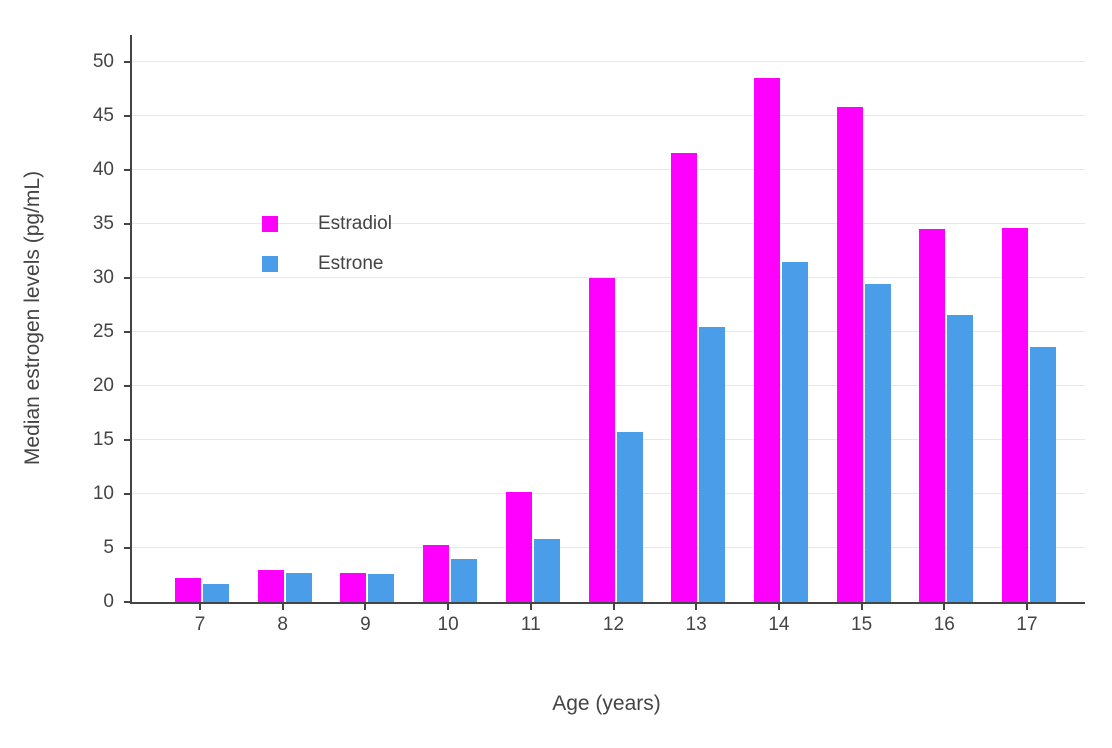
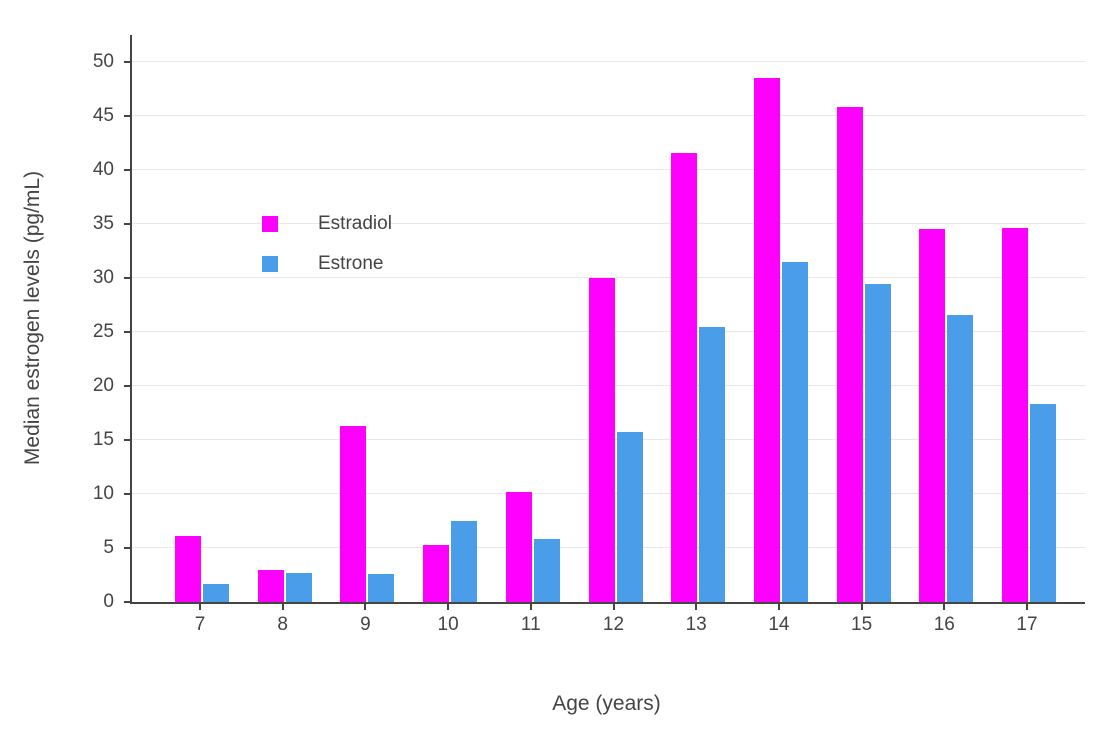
Estradiol/7: 2.2 -> 6.1
Estradiol/9: 2.7 -> 16.3
Estrone/10: 4.0 -> 7.5
Estrone/17: 23.6 -> 18.3
